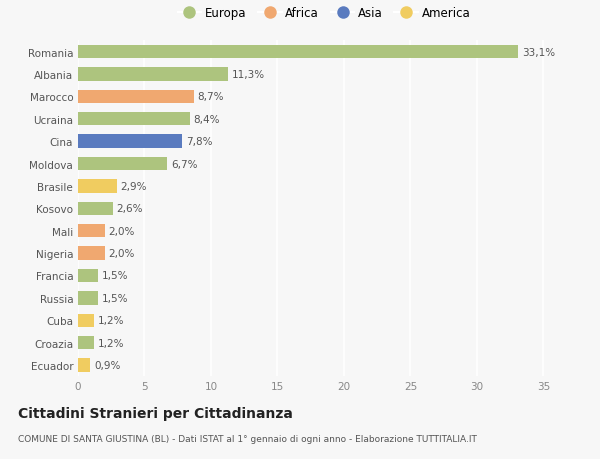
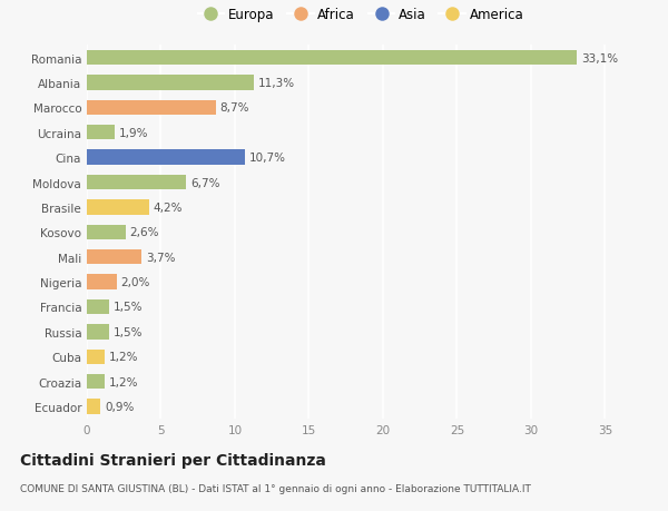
Ucraina: 8,4% -> 1,9%
Cina: 7,8% -> 10,7%
Brasile: 2,9% -> 4,2%
Mali: 2,0% -> 3,7%
